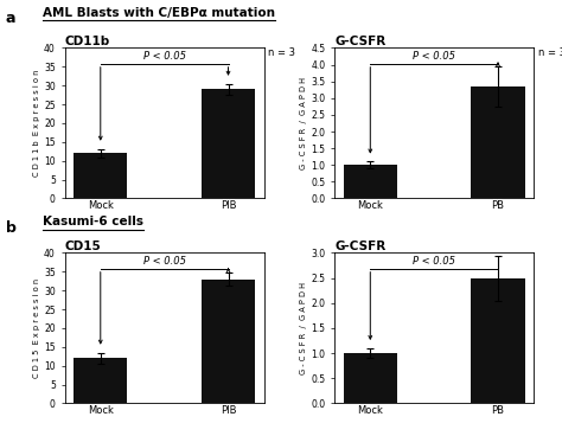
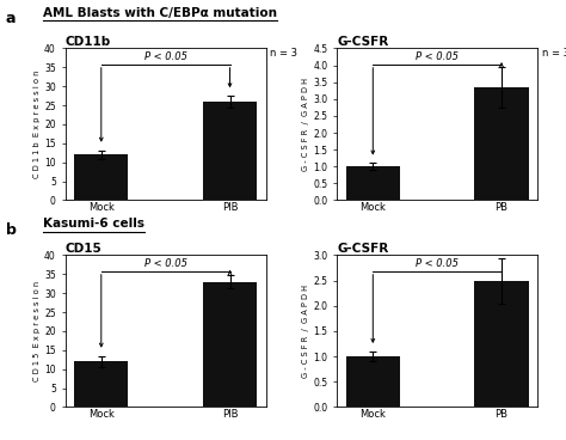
CD11b/PIB: 29 -> 26
